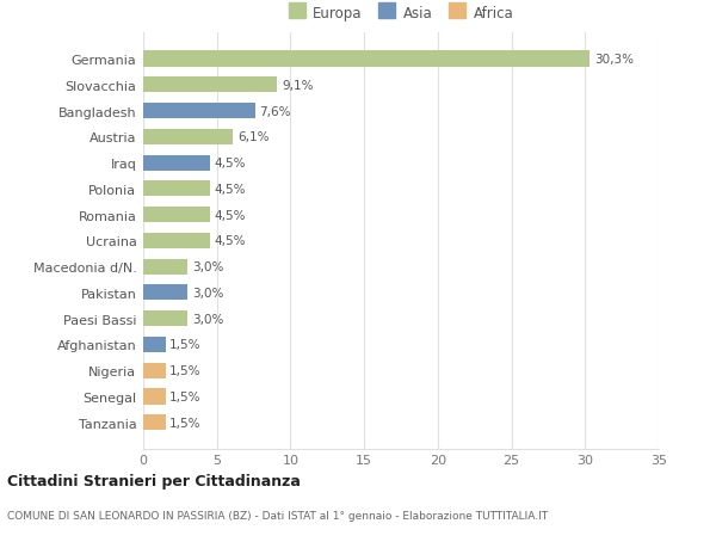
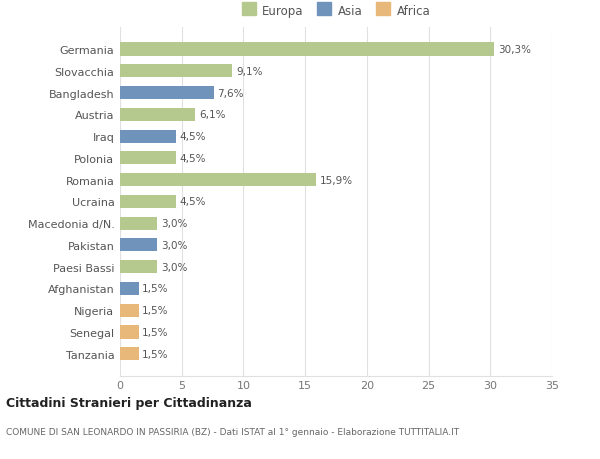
Romania: 4,5% -> 15,9%
